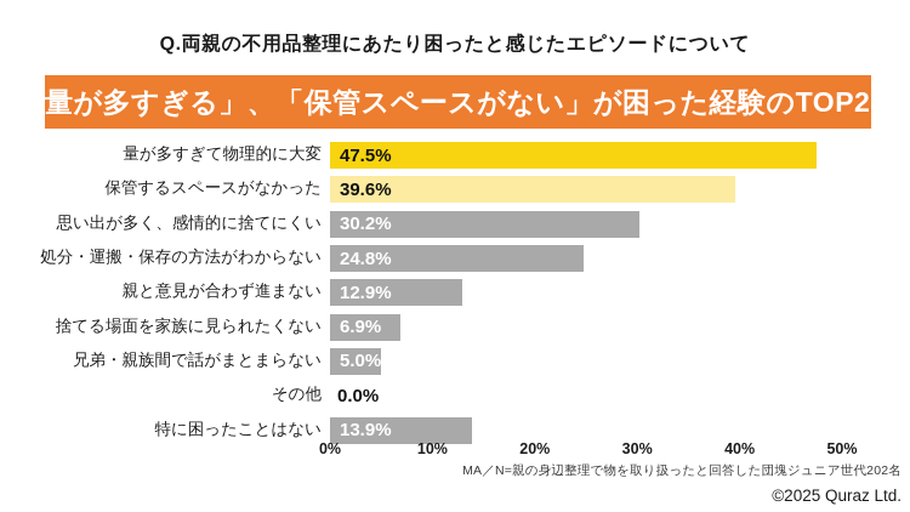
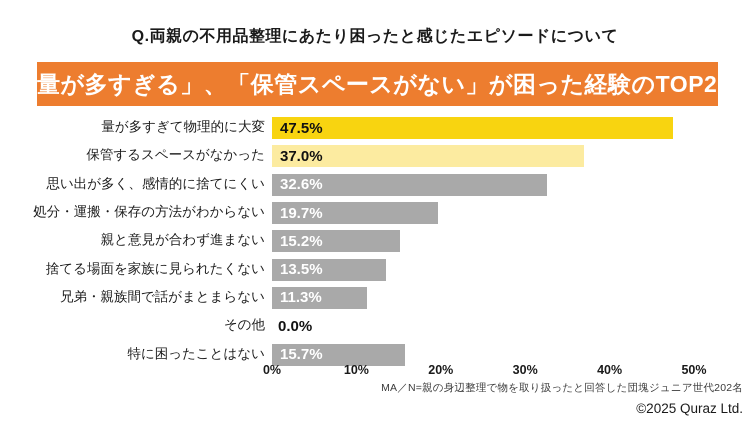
保管するスペースがなかった: 39.6% -> 37.0%
思い出が多く、感情的に捨てにくい: 30.2% -> 32.6%
処分・運搬・保存の方法がわからない: 24.8% -> 19.7%
親と意見が合わず進まない: 12.9% -> 15.2%
捨てる場面を家族に見られたくない: 6.9% -> 13.5%
兄弟・親族間で話がまとまらない: 5.0% -> 11.3%
特に困ったことはない: 13.9% -> 15.7%
